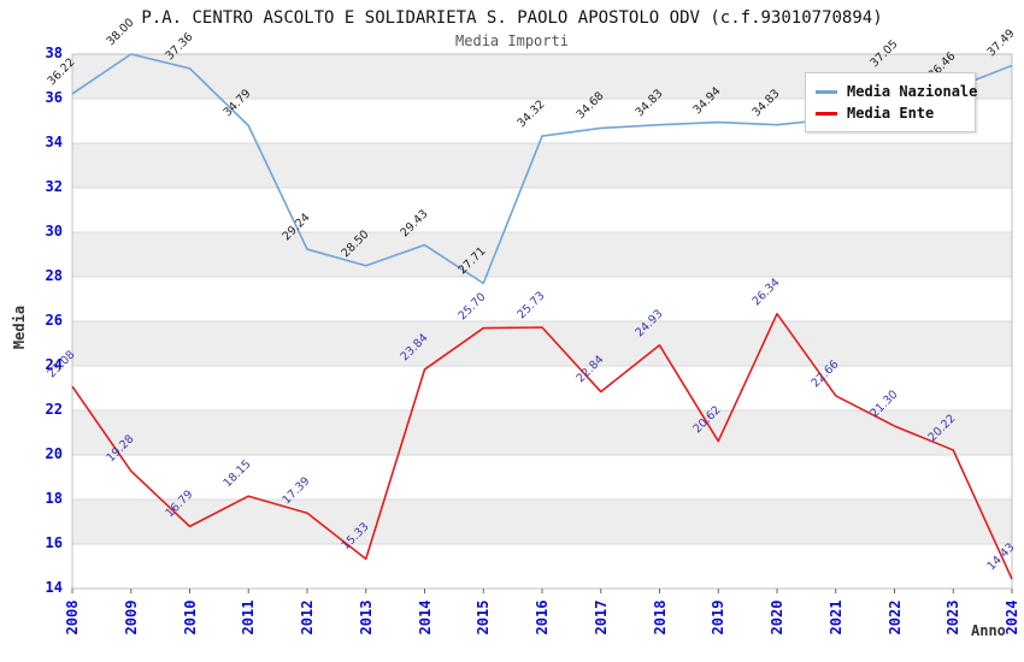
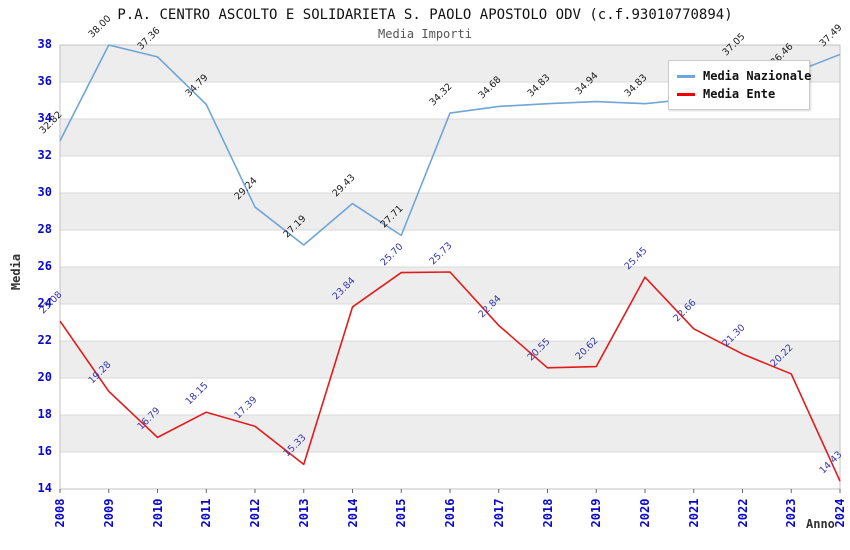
Media Nazionale/2008: 36.22 -> 32.82
Media Nazionale/2013: 28.50 -> 27.19
Media Ente/2018: 24.93 -> 20.55
Media Ente/2020: 26.34 -> 25.45
